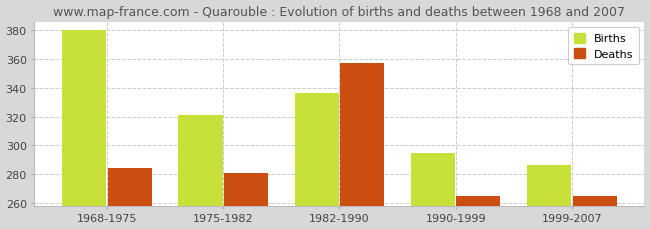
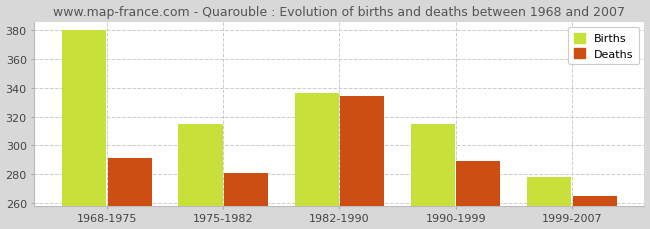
Deaths/1968-1975: 284 -> 291
Births/1975-1982: 321 -> 315
Deaths/1982-1990: 357 -> 334
Births/1990-1999: 295 -> 315
Deaths/1990-1999: 265 -> 289
Births/1999-2007: 286 -> 278
